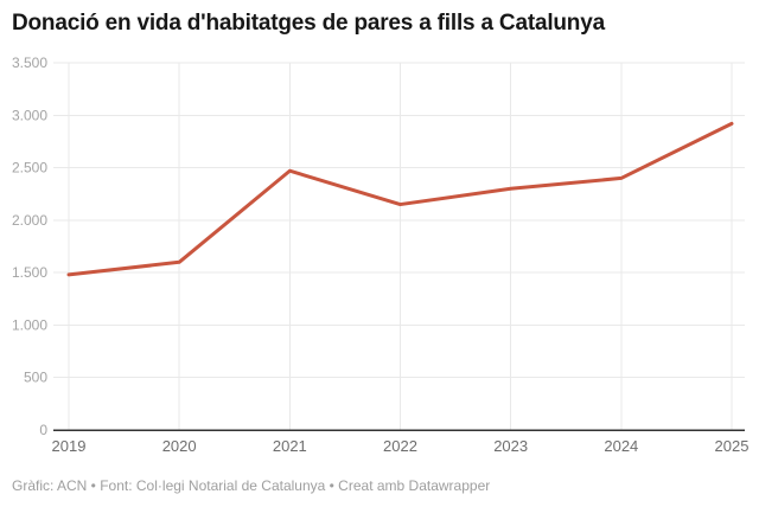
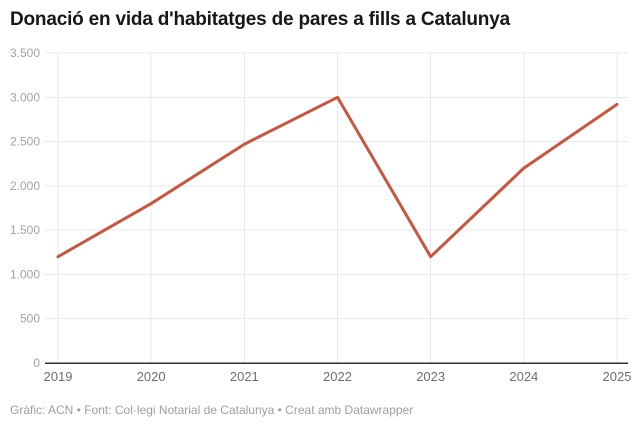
2019: 1500 -> 1200
2020: 1600 -> 1800
2022: 2200 -> 3000
2023: 2300 -> 1200
2024: 2400 -> 2200
